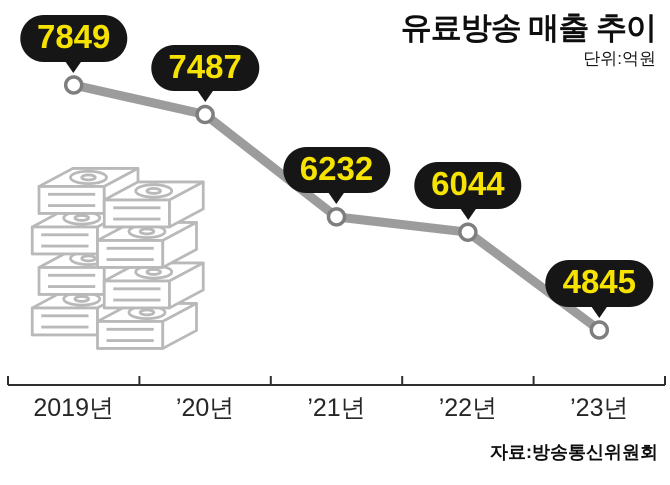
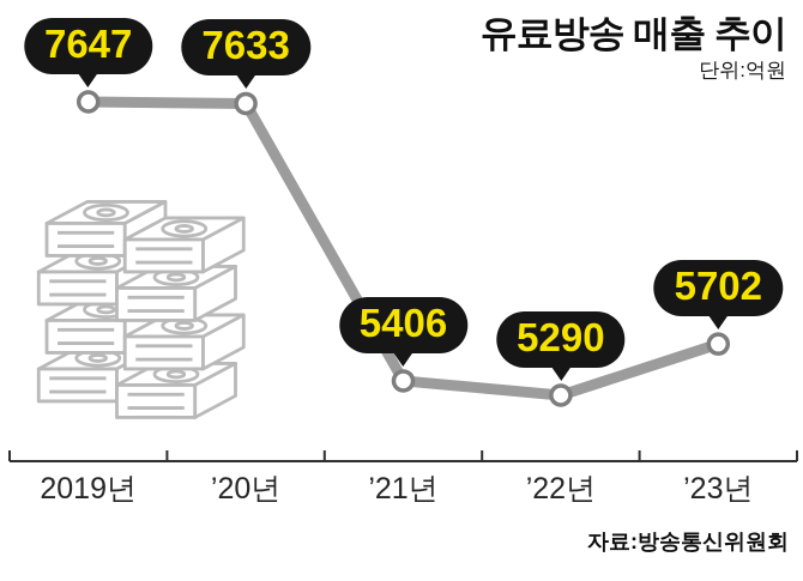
2019년: 7849 -> 7647
’20년: 7487 -> 7633
’21년: 6232 -> 5406
’22년: 6044 -> 5290
’23년: 4845 -> 5702
